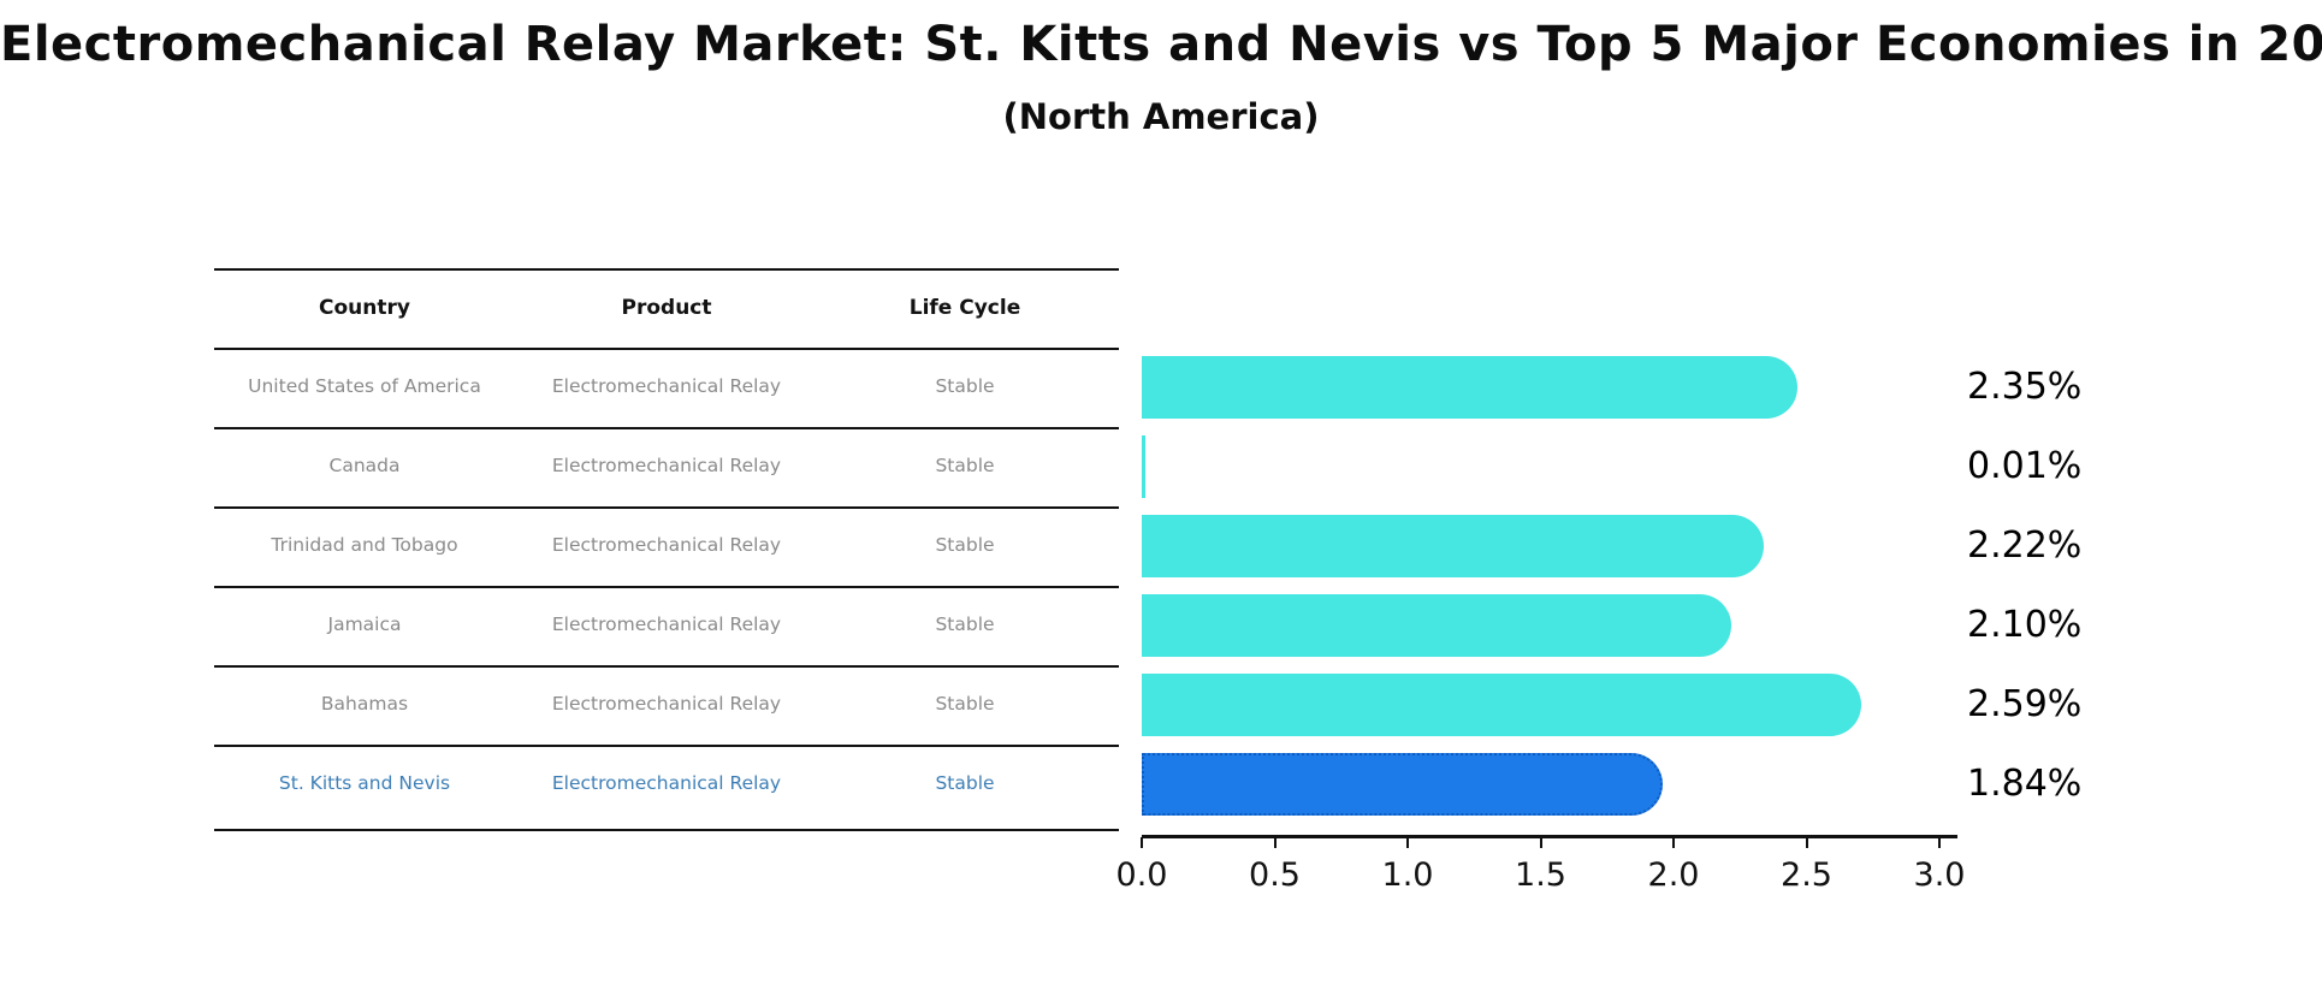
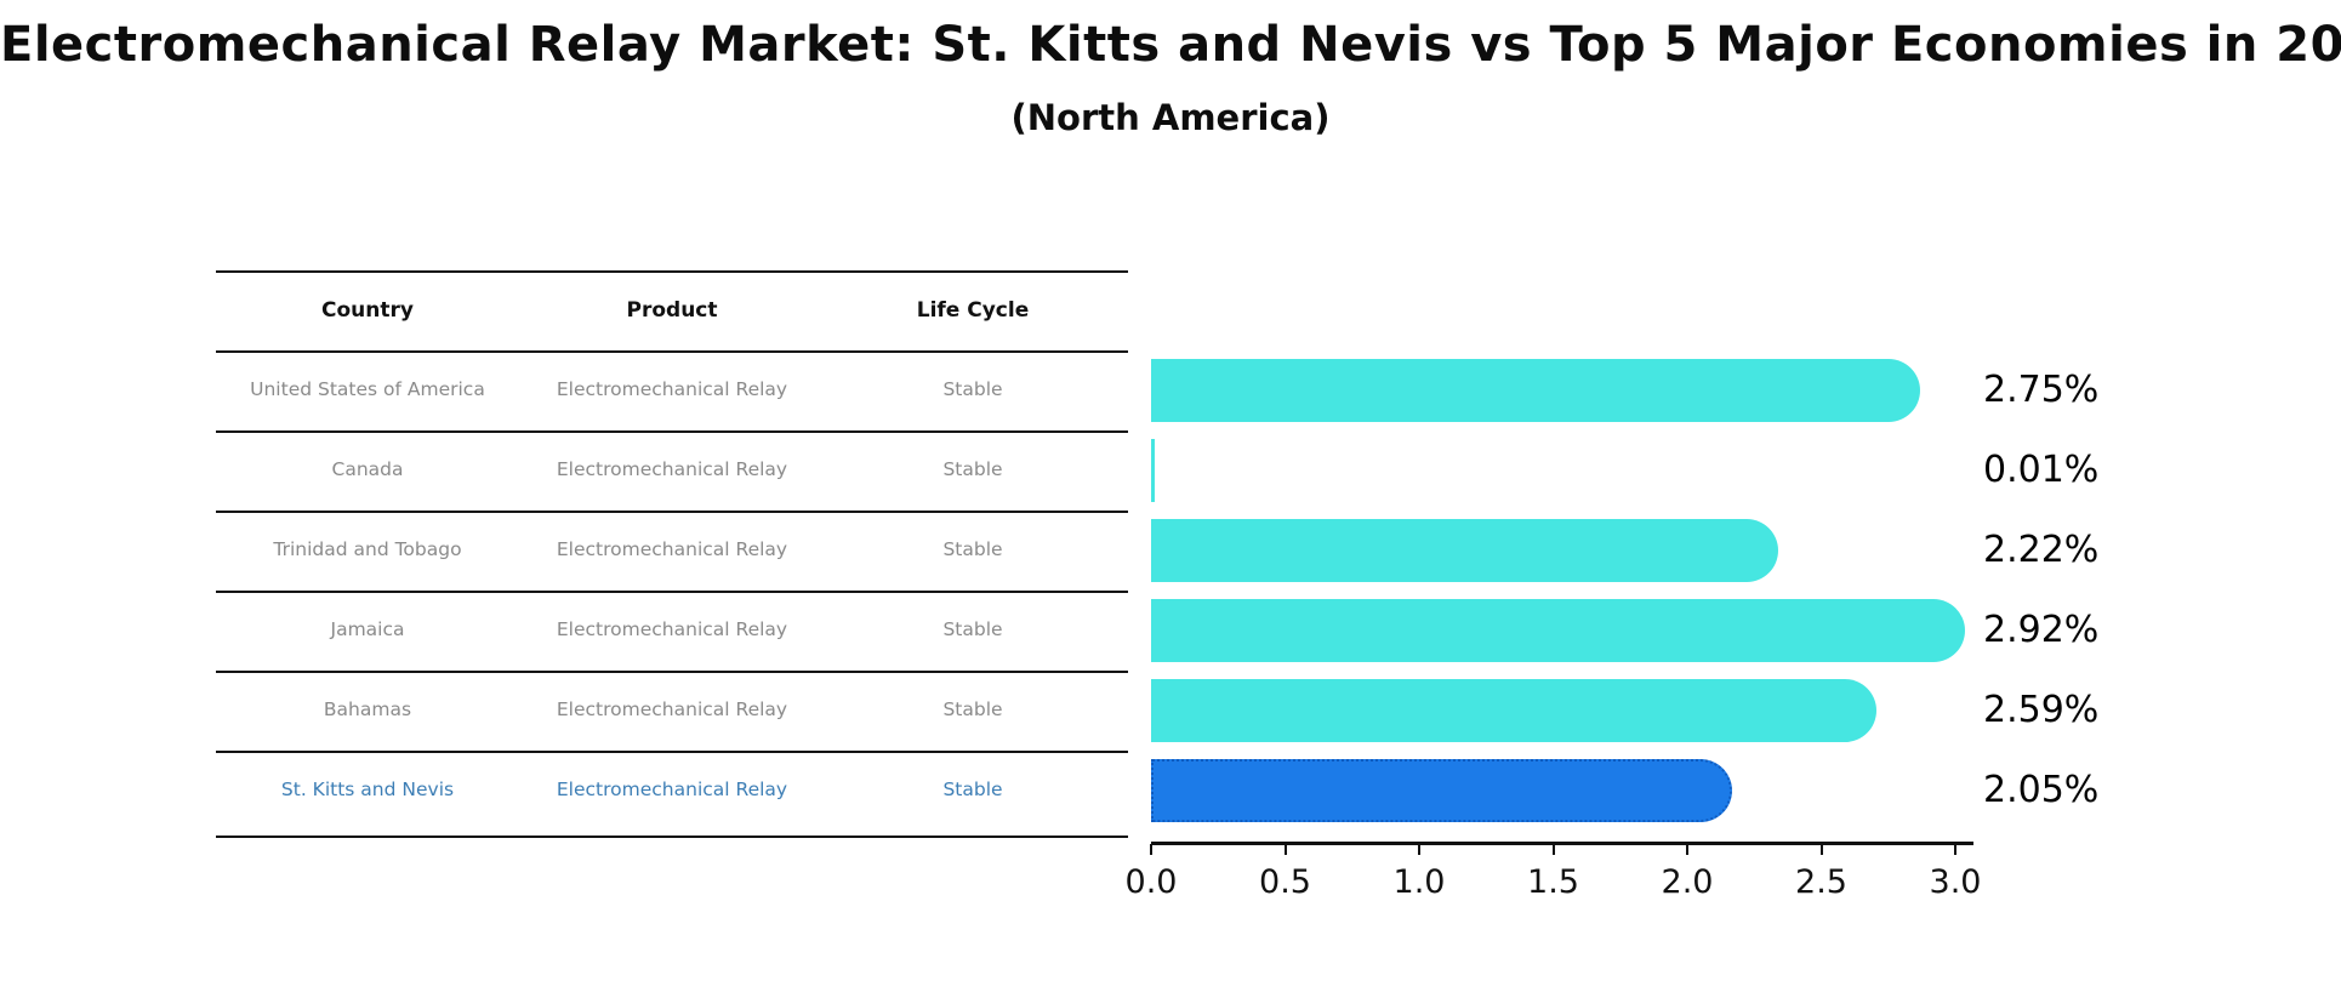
United States of America: 2.35% -> 2.75%
Jamaica: 2.10% -> 2.92%
St. Kitts and Nevis: 1.84% -> 2.05%
